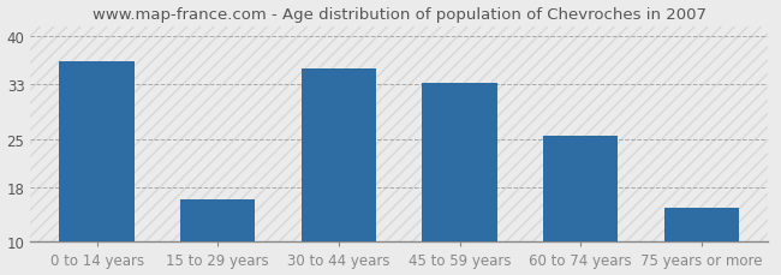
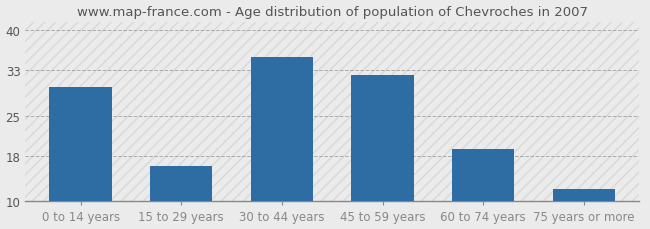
0 to 14 years: 36.4 -> 30.0
45 to 59 years: 33.2 -> 32.2
60 to 74 years: 25.4 -> 19.2
75 years or more: 15.0 -> 12.2
